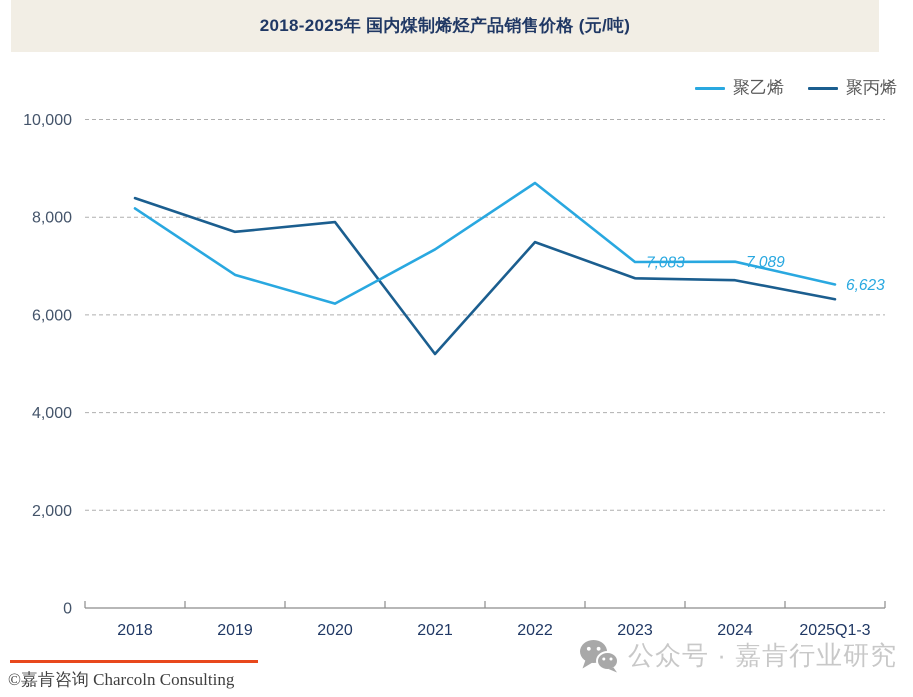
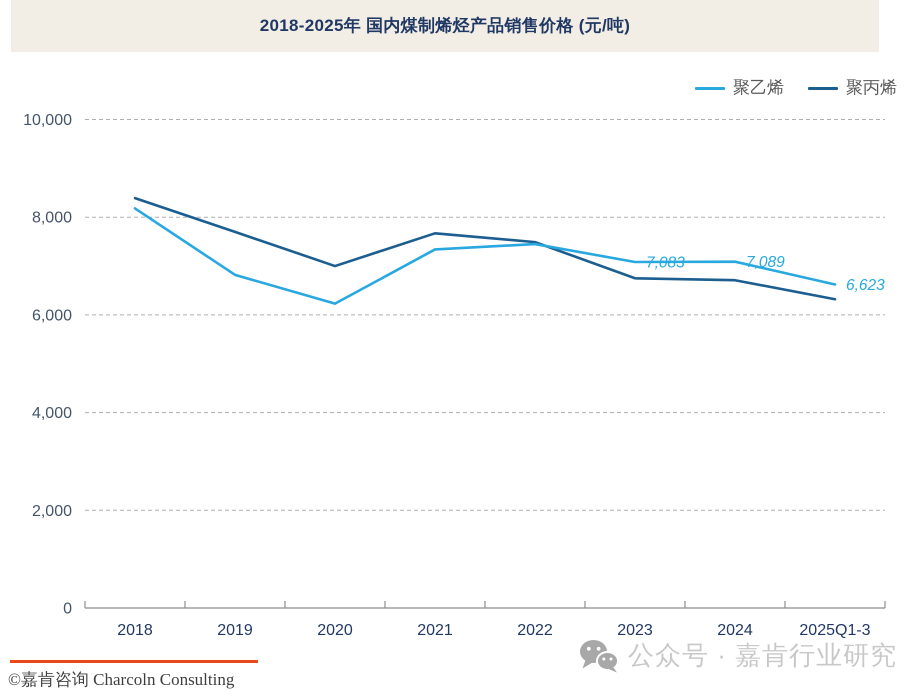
聚丙烯/2020: 7900 -> 7000
聚丙烯/2021: 5200 -> 7700
聚乙烯/2022: 8700 -> 7400
